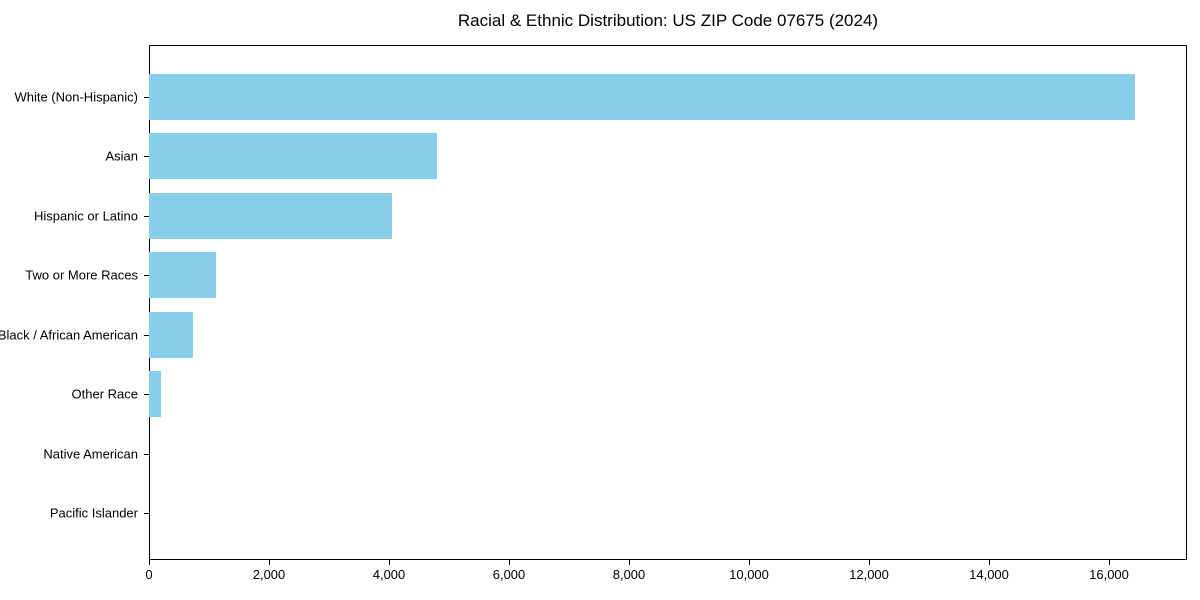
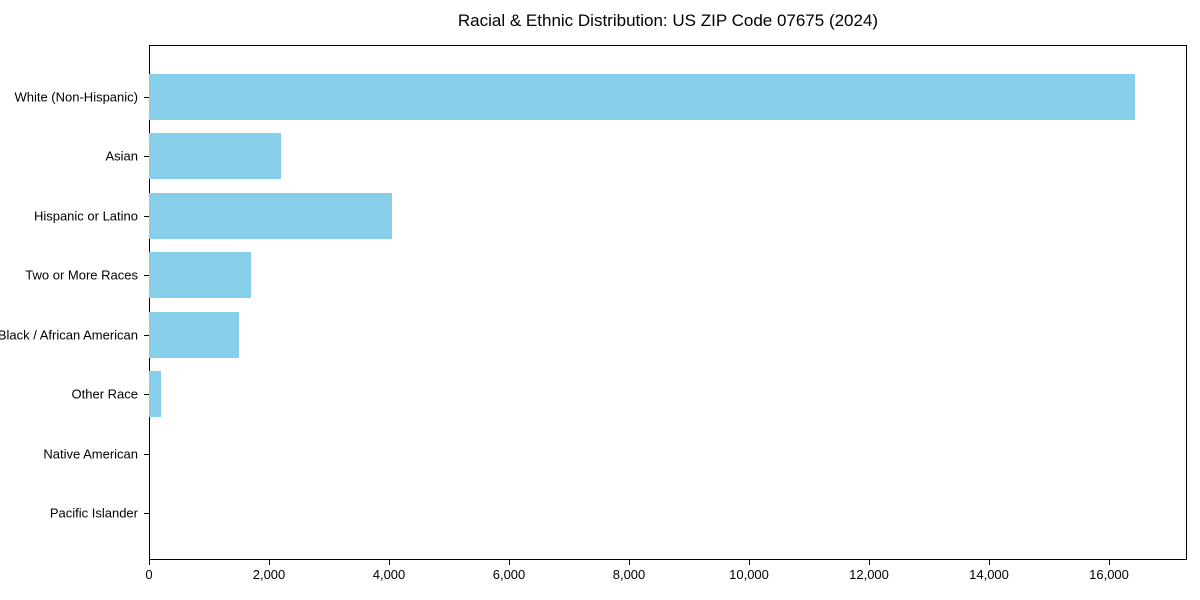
Asian: 4800 -> 2200
Two or More Races: 1100 -> 1700
Black / African American: 700 -> 1500
